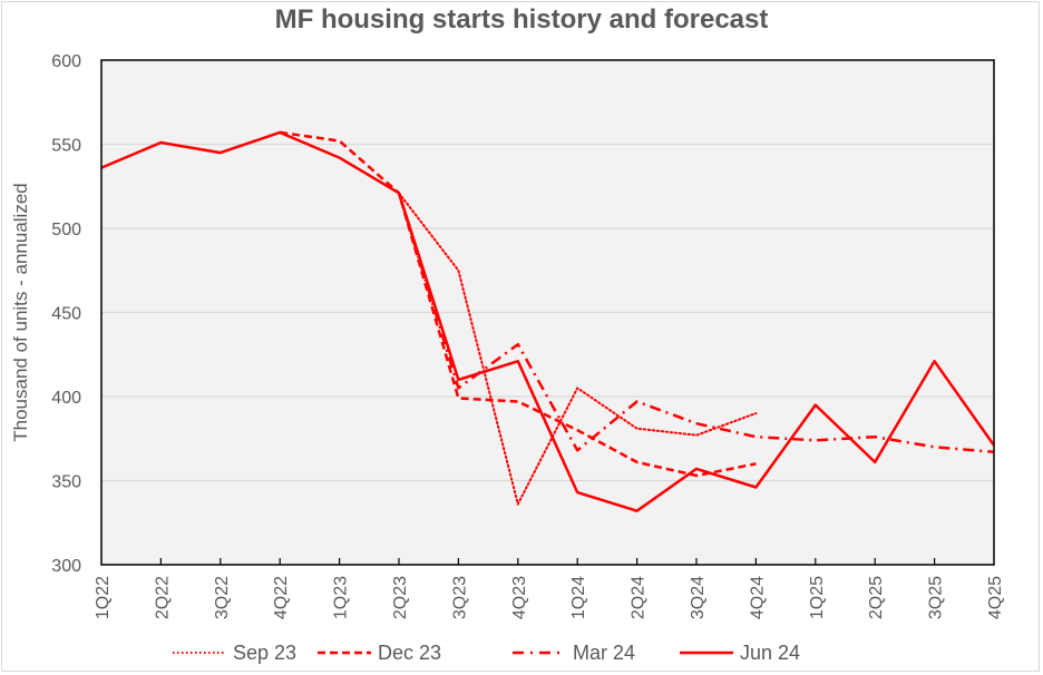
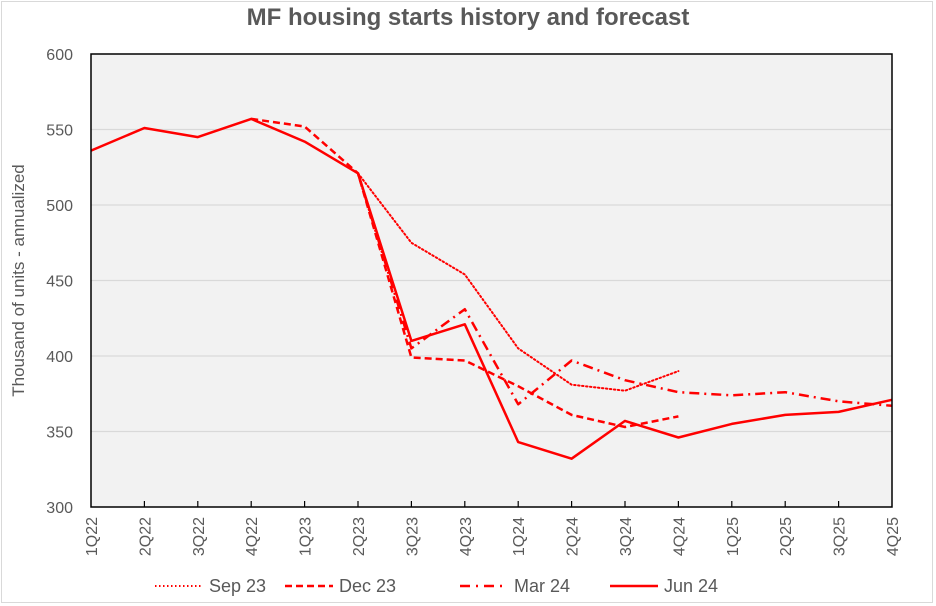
Sep 23/4Q23: 336 -> 454
Jun 24/1Q25: 395 -> 355
Jun 24/3Q25: 421 -> 363
